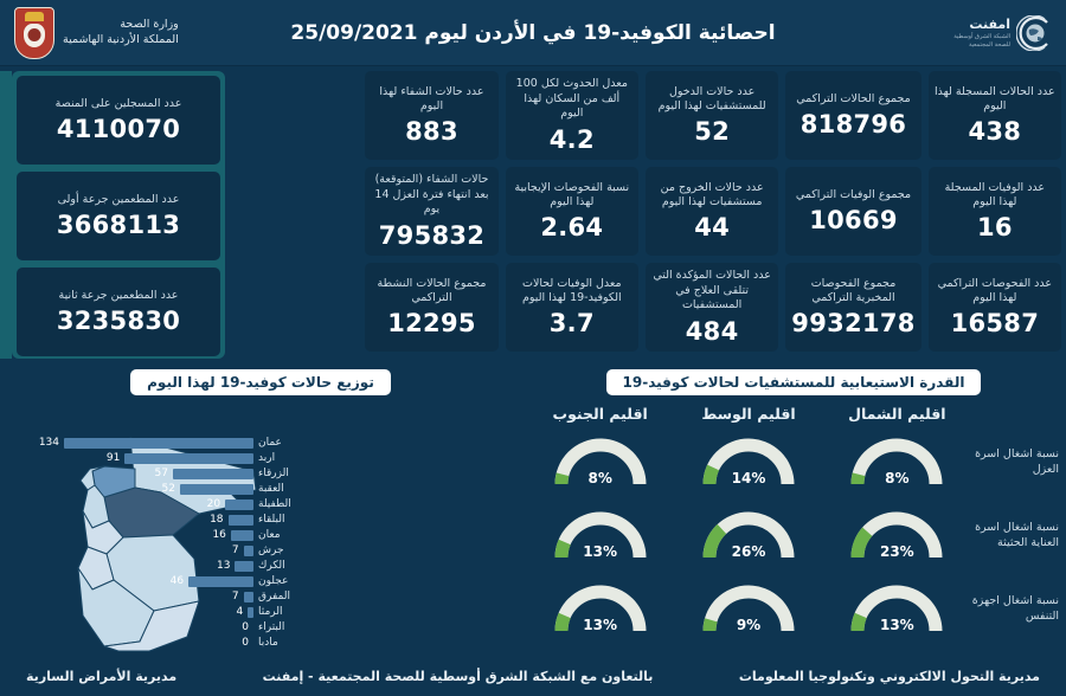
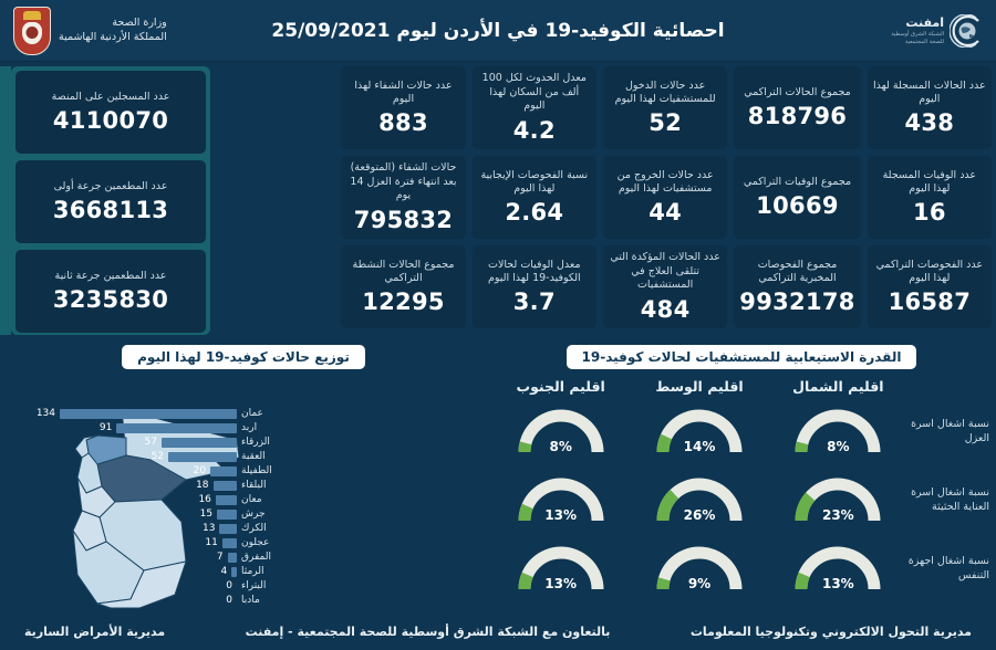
جرش: 7 -> 15
عجلون: 46 -> 11
